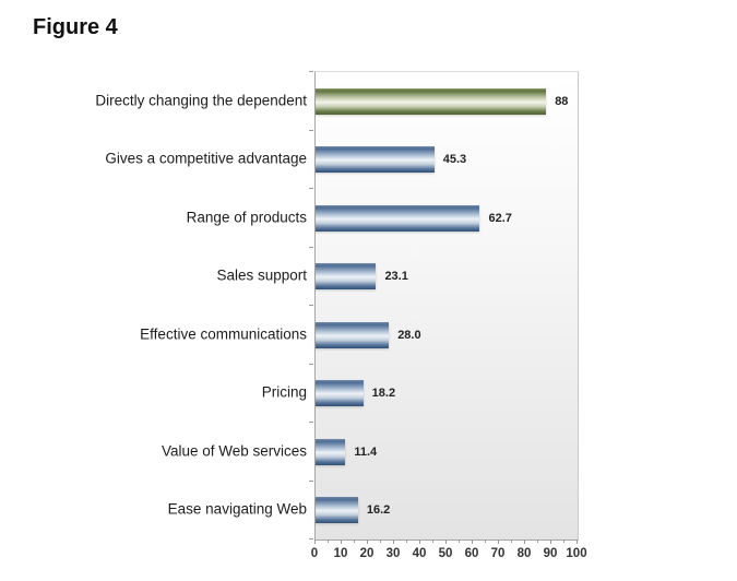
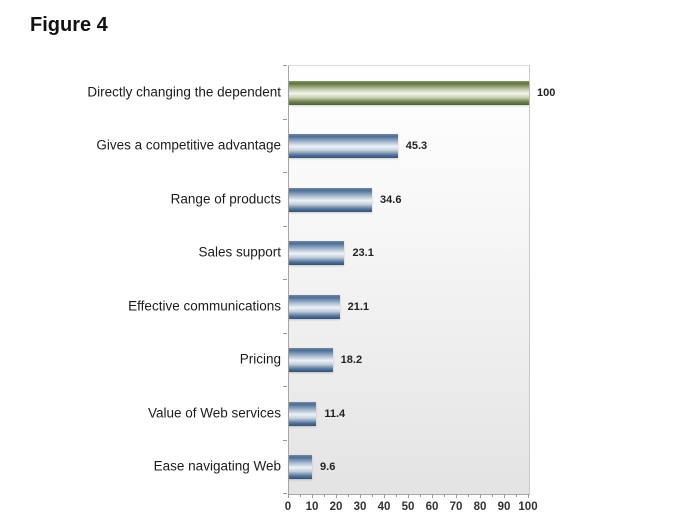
Directly changing the dependent: 88 -> 100
Range of products: 62.7 -> 34.6
Effective communications: 28.0 -> 21.1
Ease navigating Web: 16.2 -> 9.6
